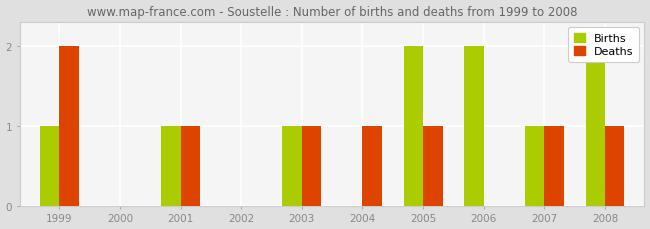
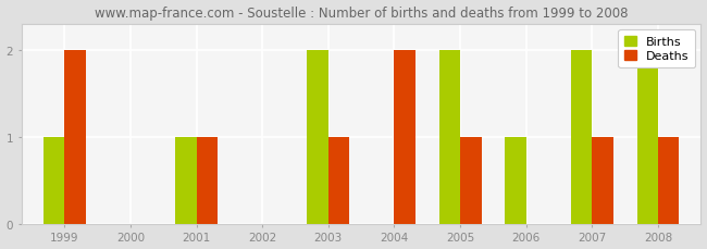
Births/2003: 1 -> 2
Deaths/2004: 1 -> 2
Births/2006: 2 -> 1
Births/2007: 1 -> 2
